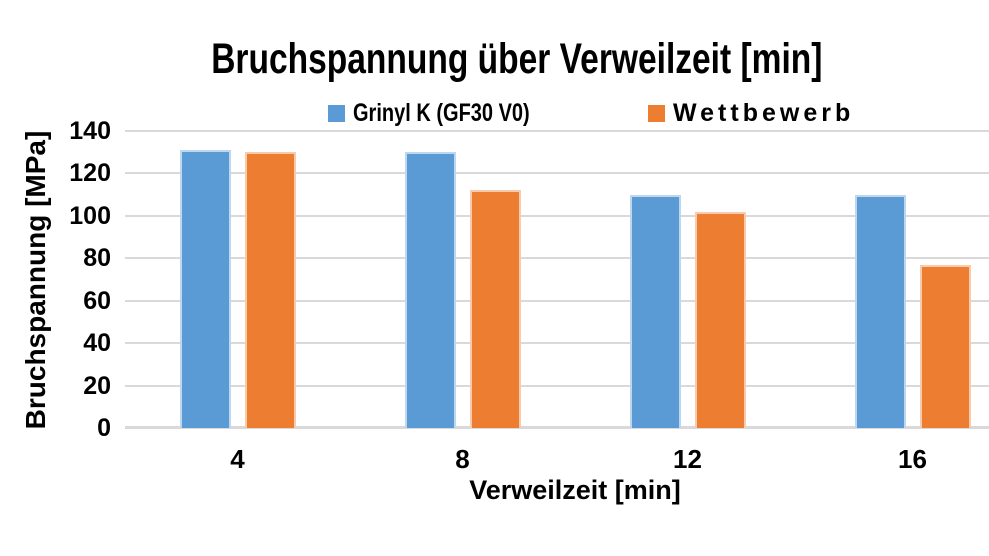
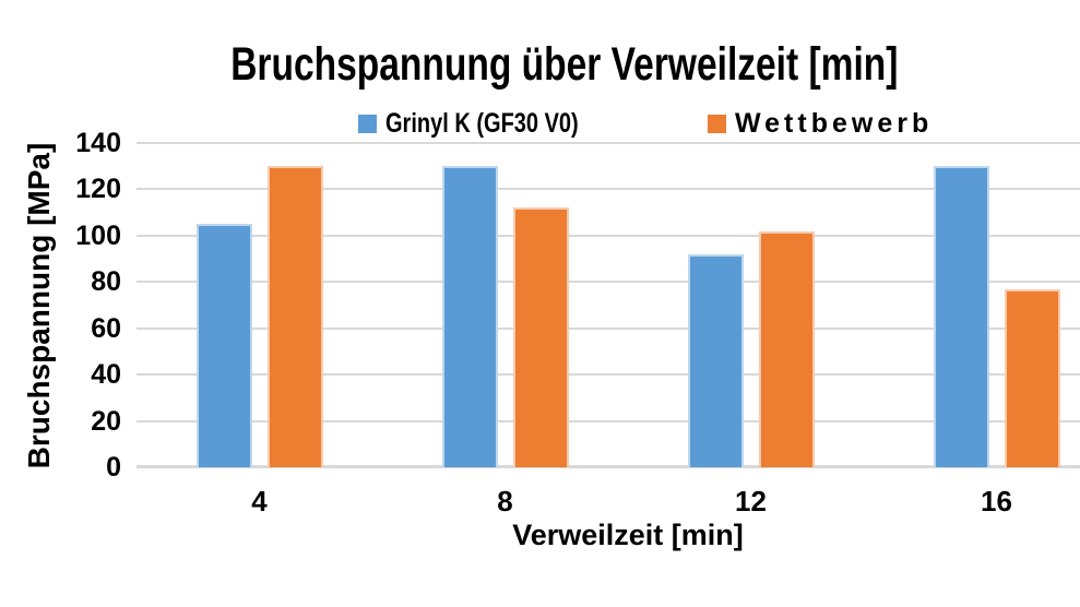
Grinyl K (GF30 V0)/4: 131 -> 105
Grinyl K (GF30 V0)/12: 110 -> 92
Grinyl K (GF30 V0)/16: 110 -> 130
